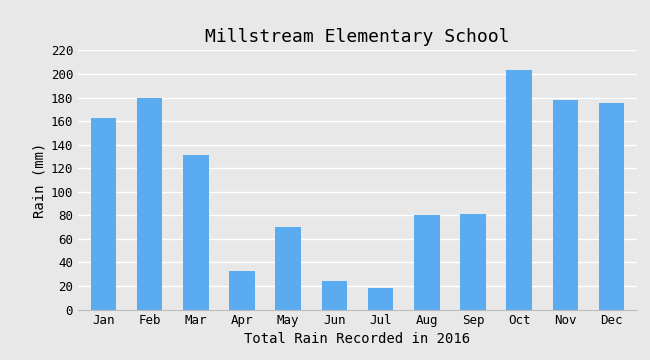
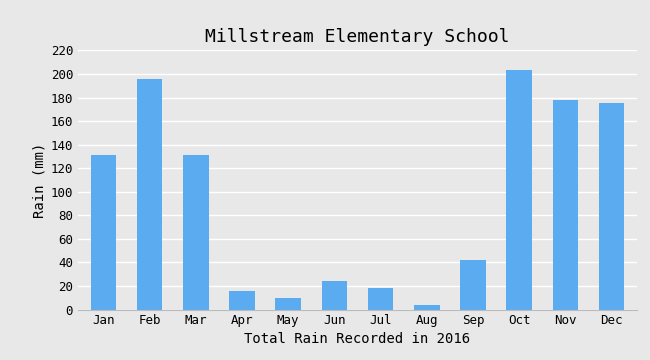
Jan: 163 -> 131
Feb: 180 -> 196
Apr: 33 -> 16
May: 70 -> 10
Aug: 80 -> 4
Sep: 81 -> 42
